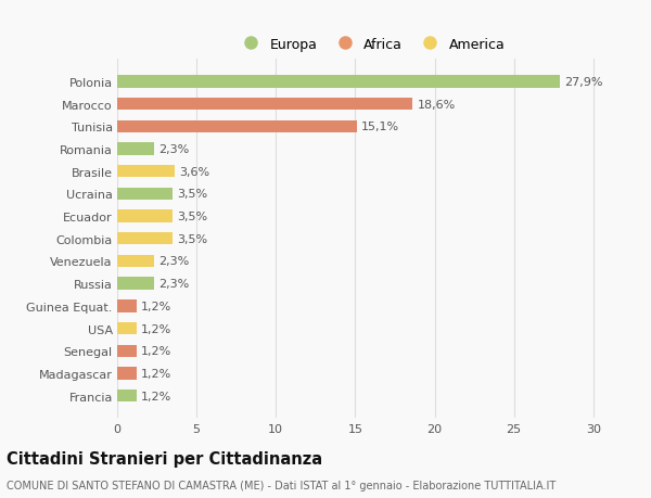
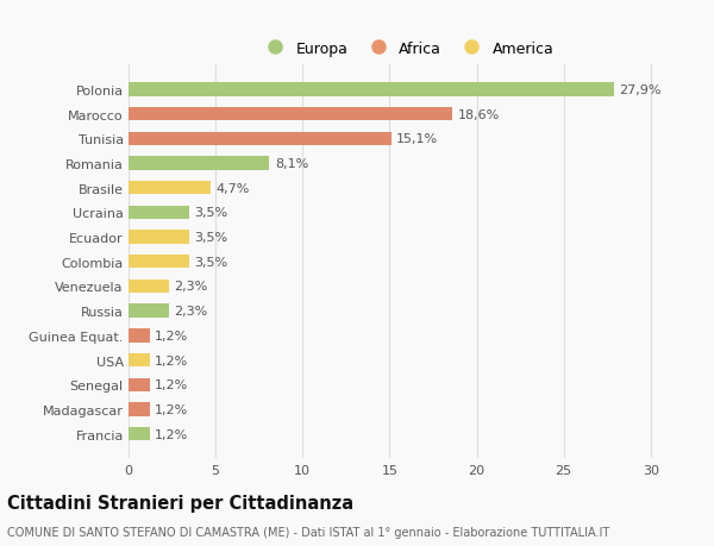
Romania: 2,3% -> 8,1%
Brasile: 3,6% -> 4,7%
